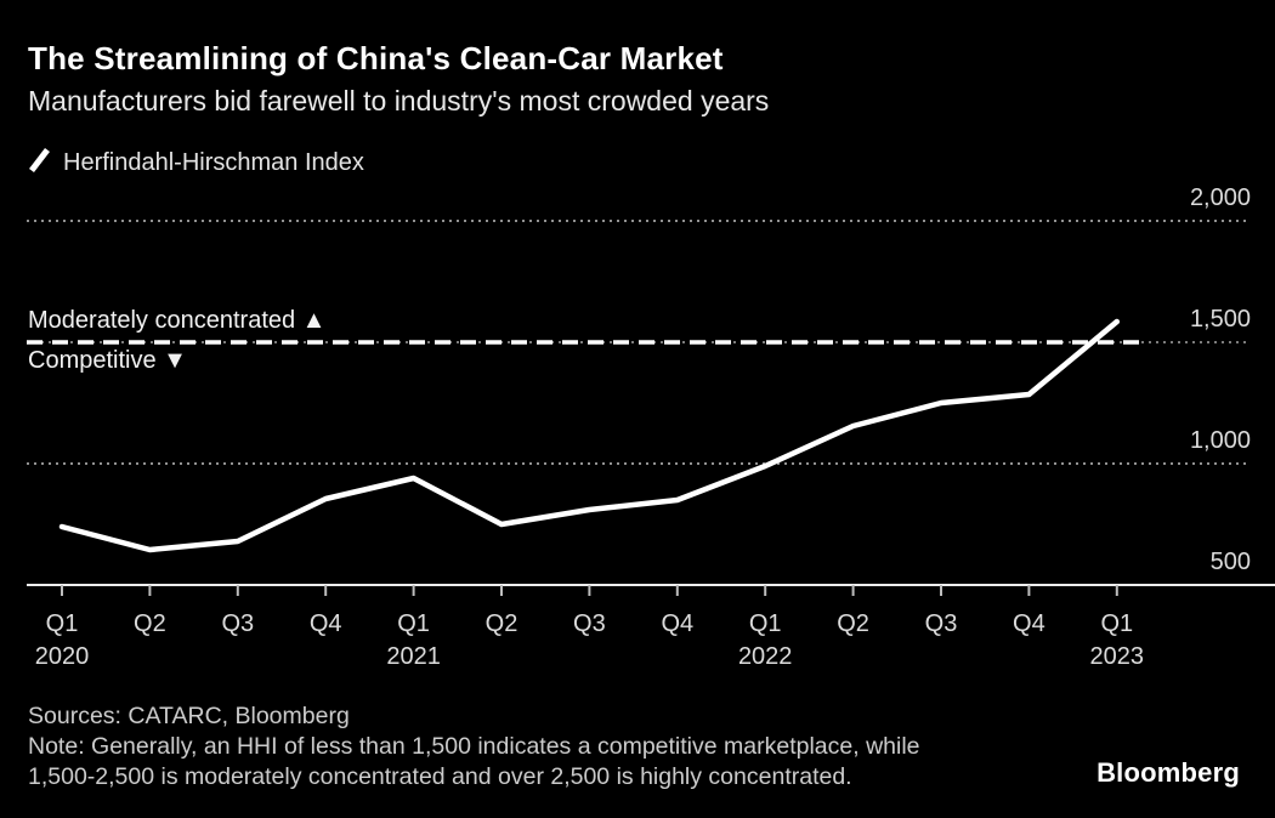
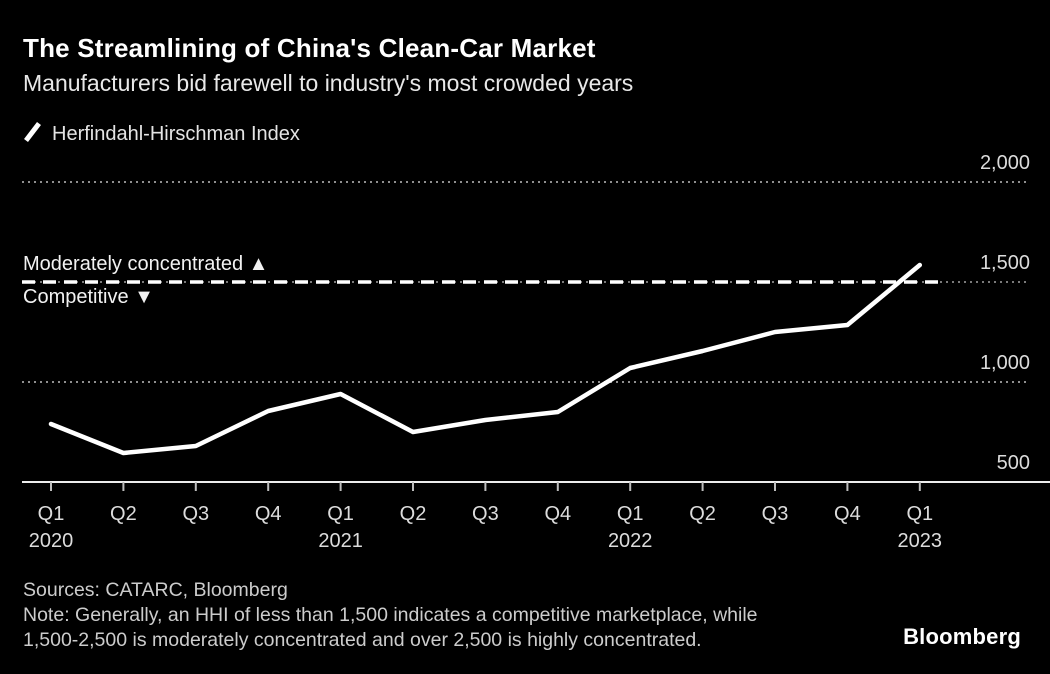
Q1 2020: 740 -> 790
Q1 2022: 990 -> 1070
